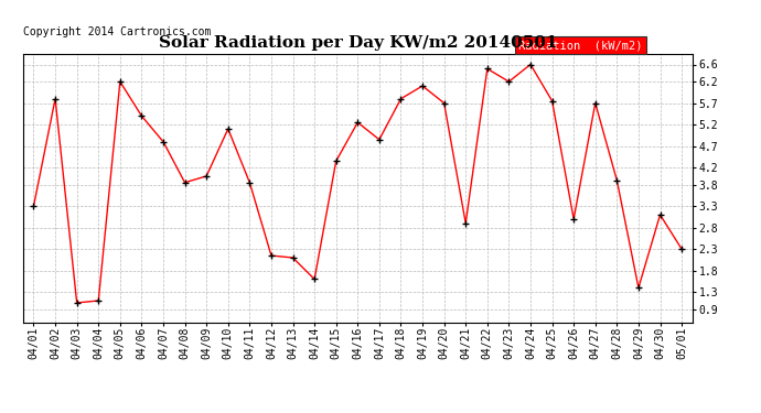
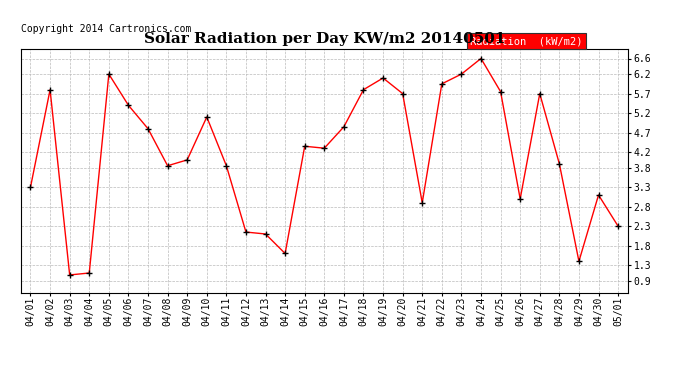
04/16: 5.25 -> 4.30
04/22: 6.50 -> 5.95
